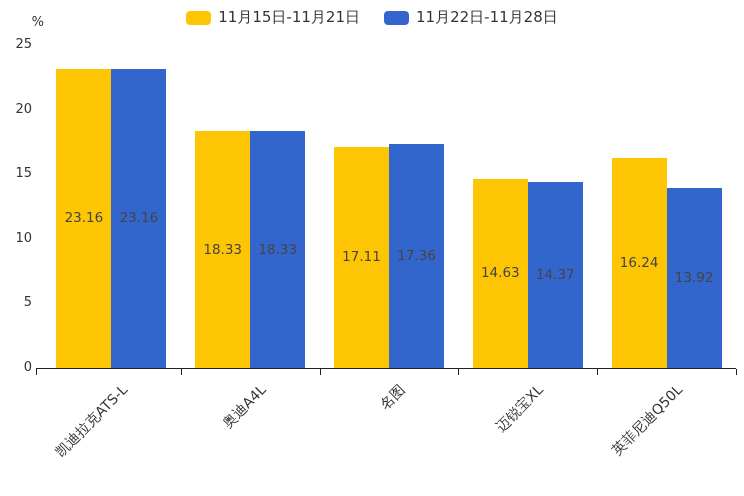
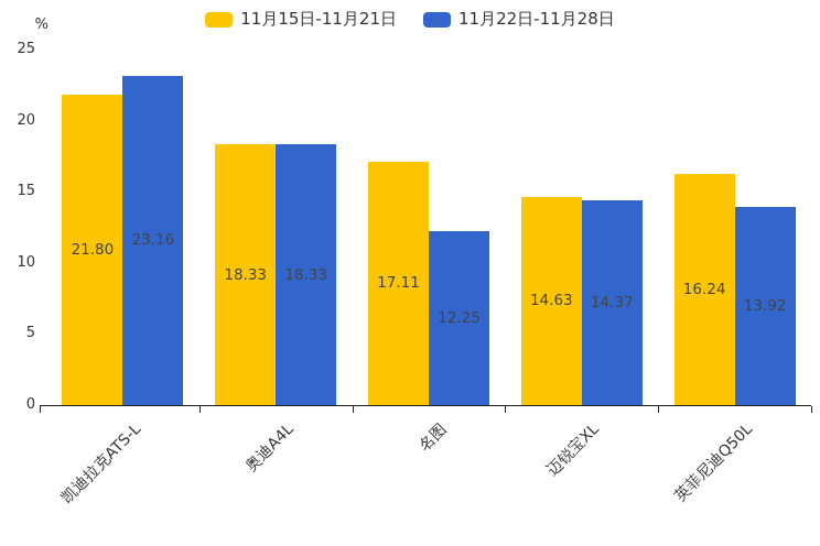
11月15日-11月21日/凯迪拉克ATS-L: 23.16 -> 21.80
11月22日-11月28日/名图: 17.36 -> 12.25
